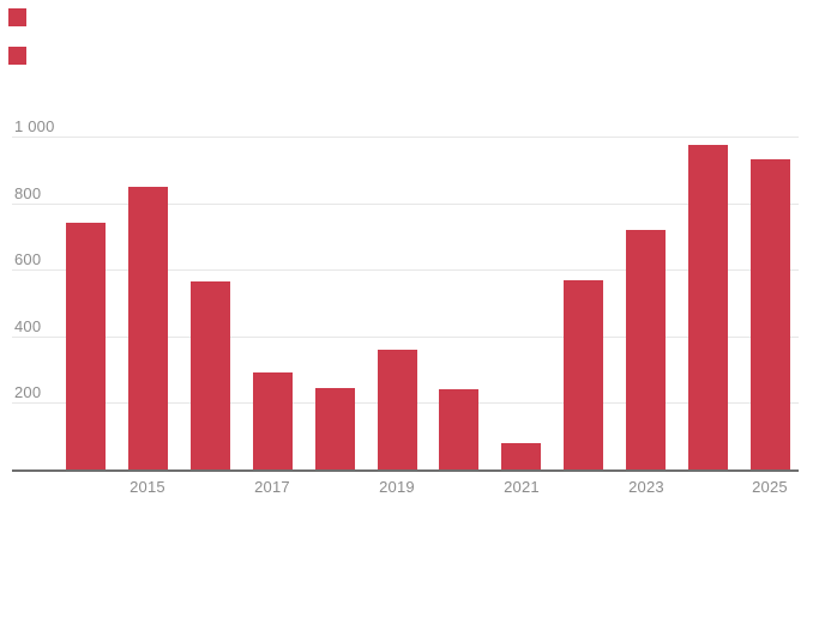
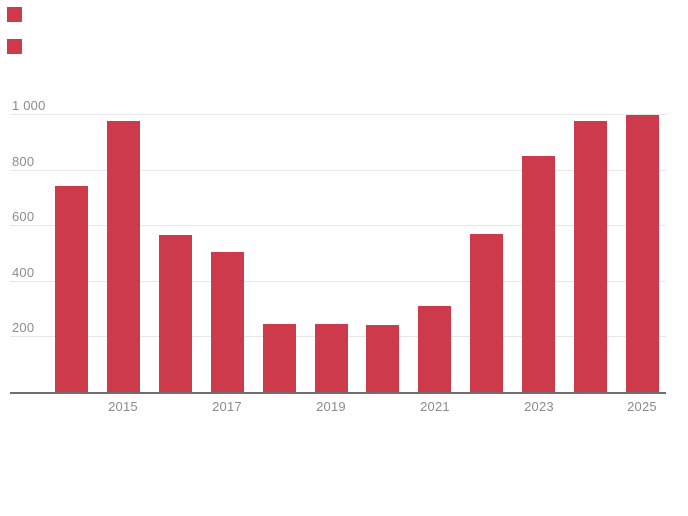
2015: 850 -> 980
2017: 290 -> 500
2019: 360 -> 240
2021: 80 -> 310
2023: 720 -> 850
2025: 930 -> 1000
